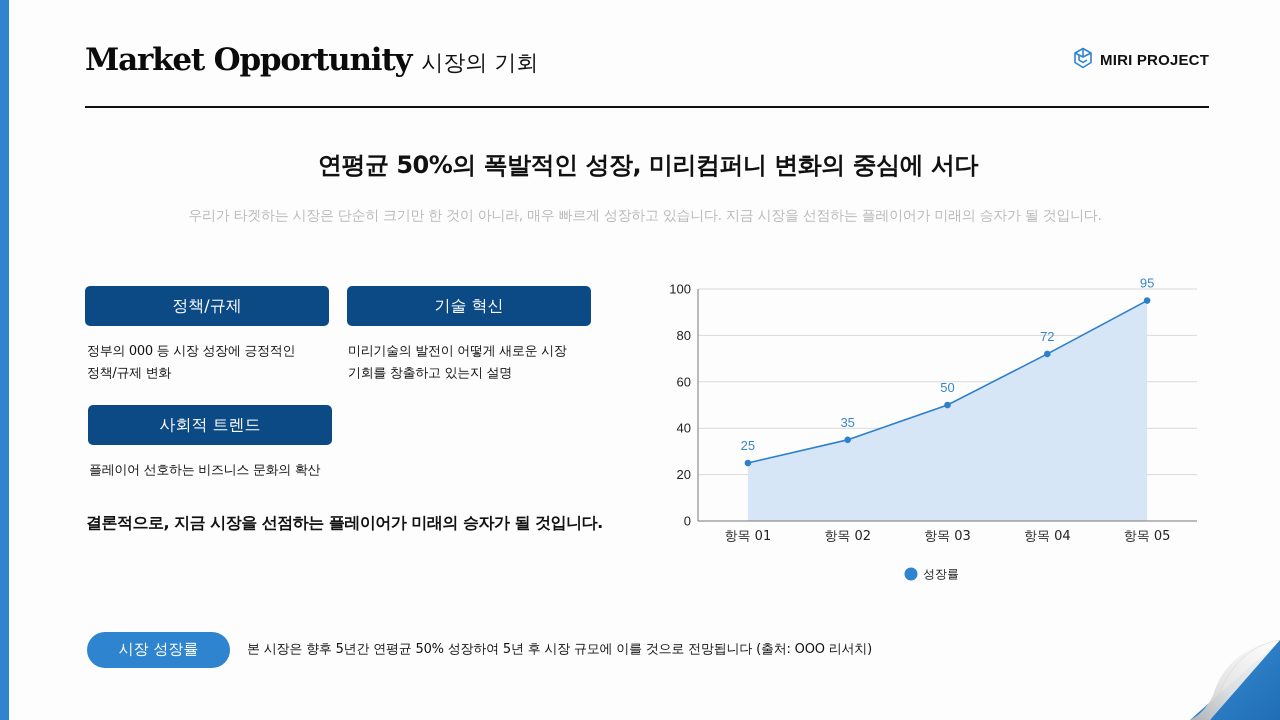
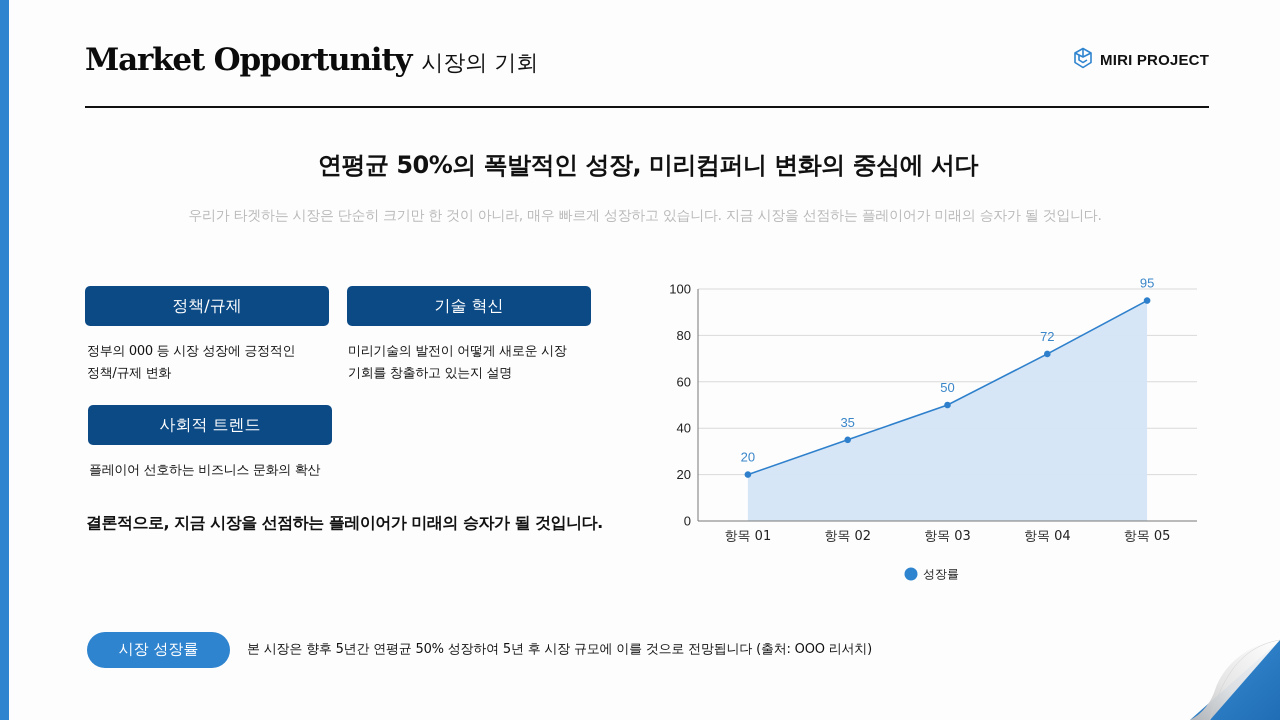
항목 01: 25 -> 20
